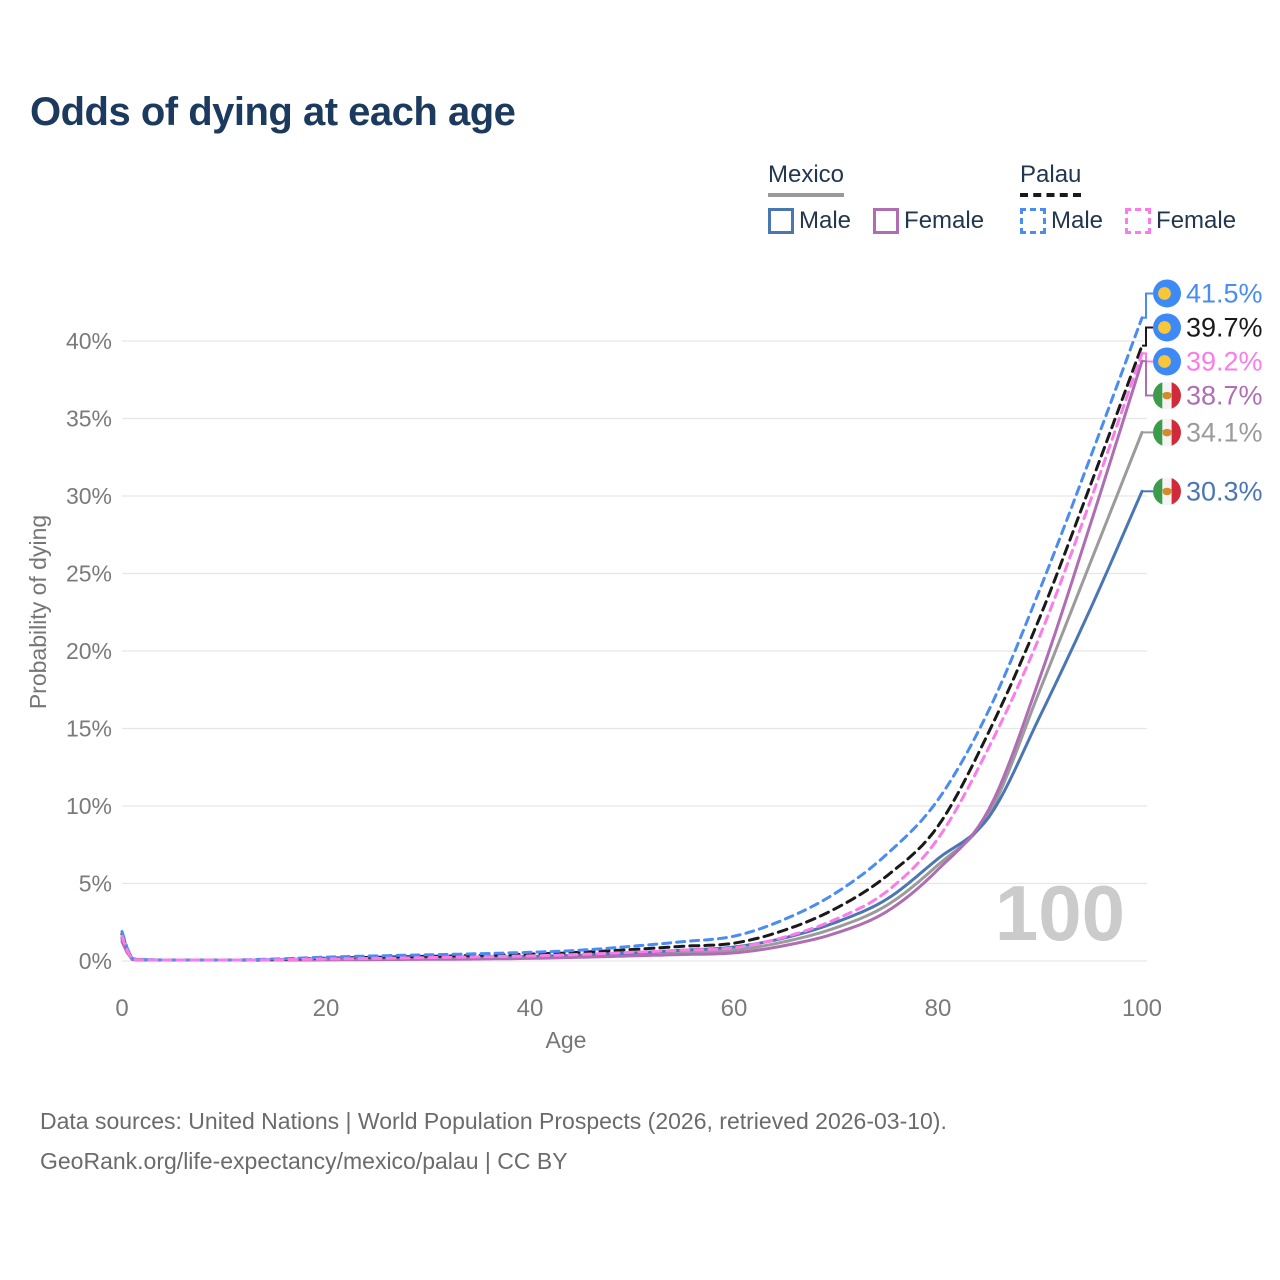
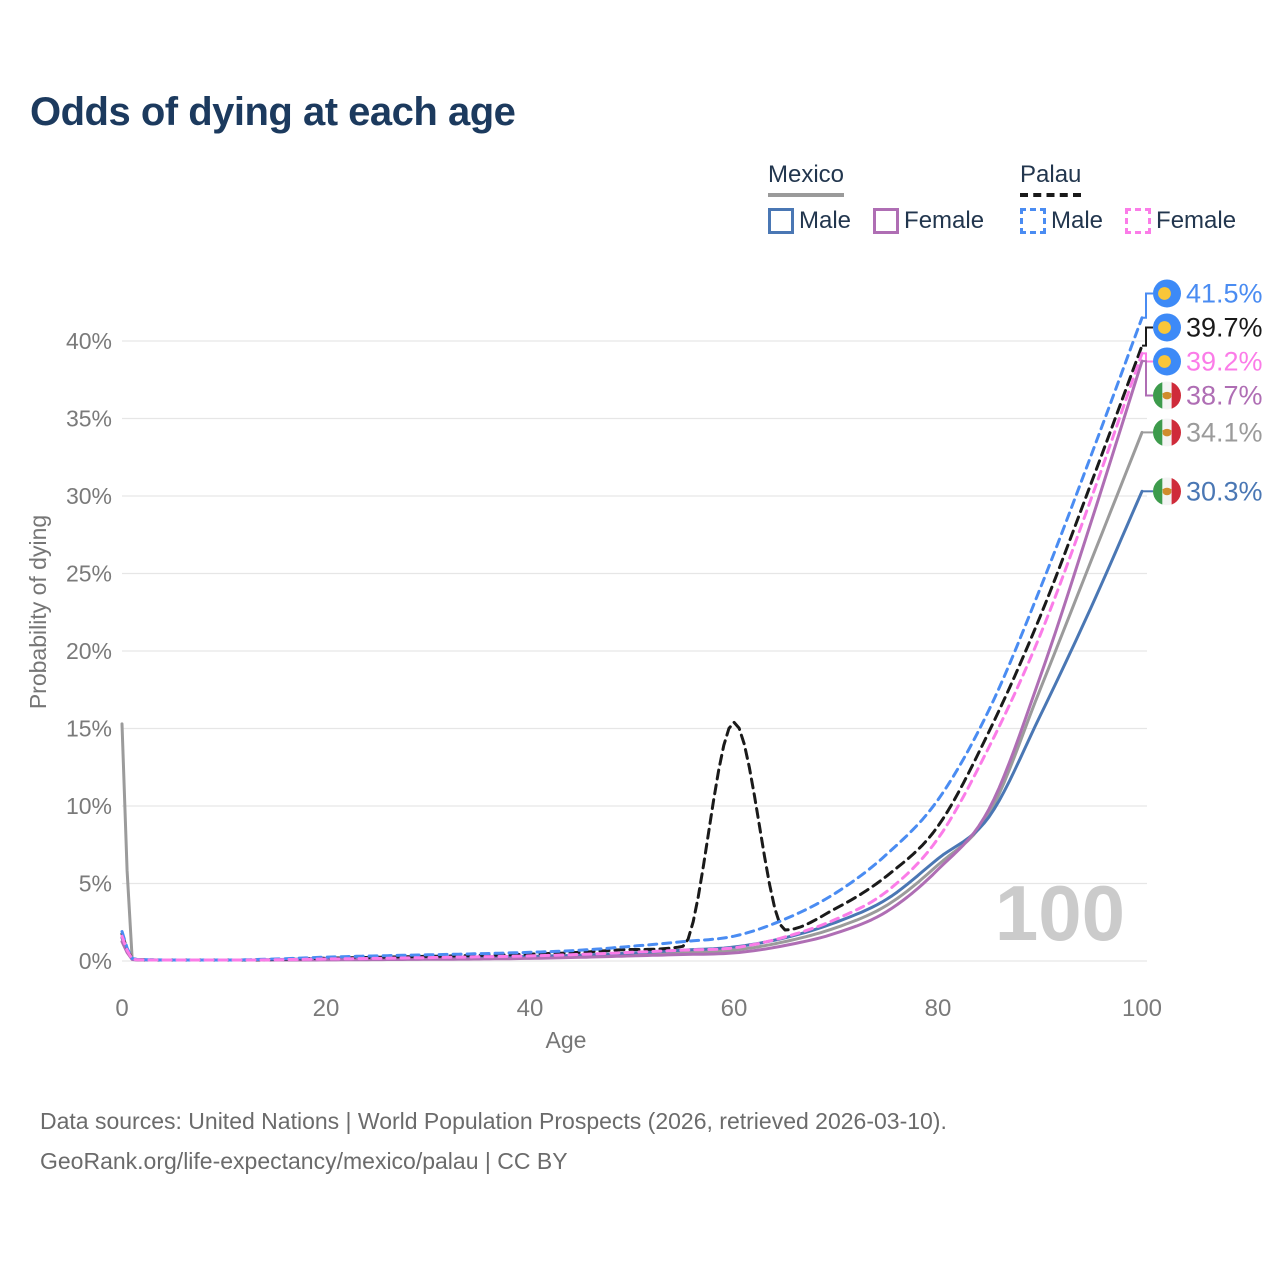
Mexico/0: 1.4% -> 15.3%
Palau/60: 1.1% -> 15.4%
